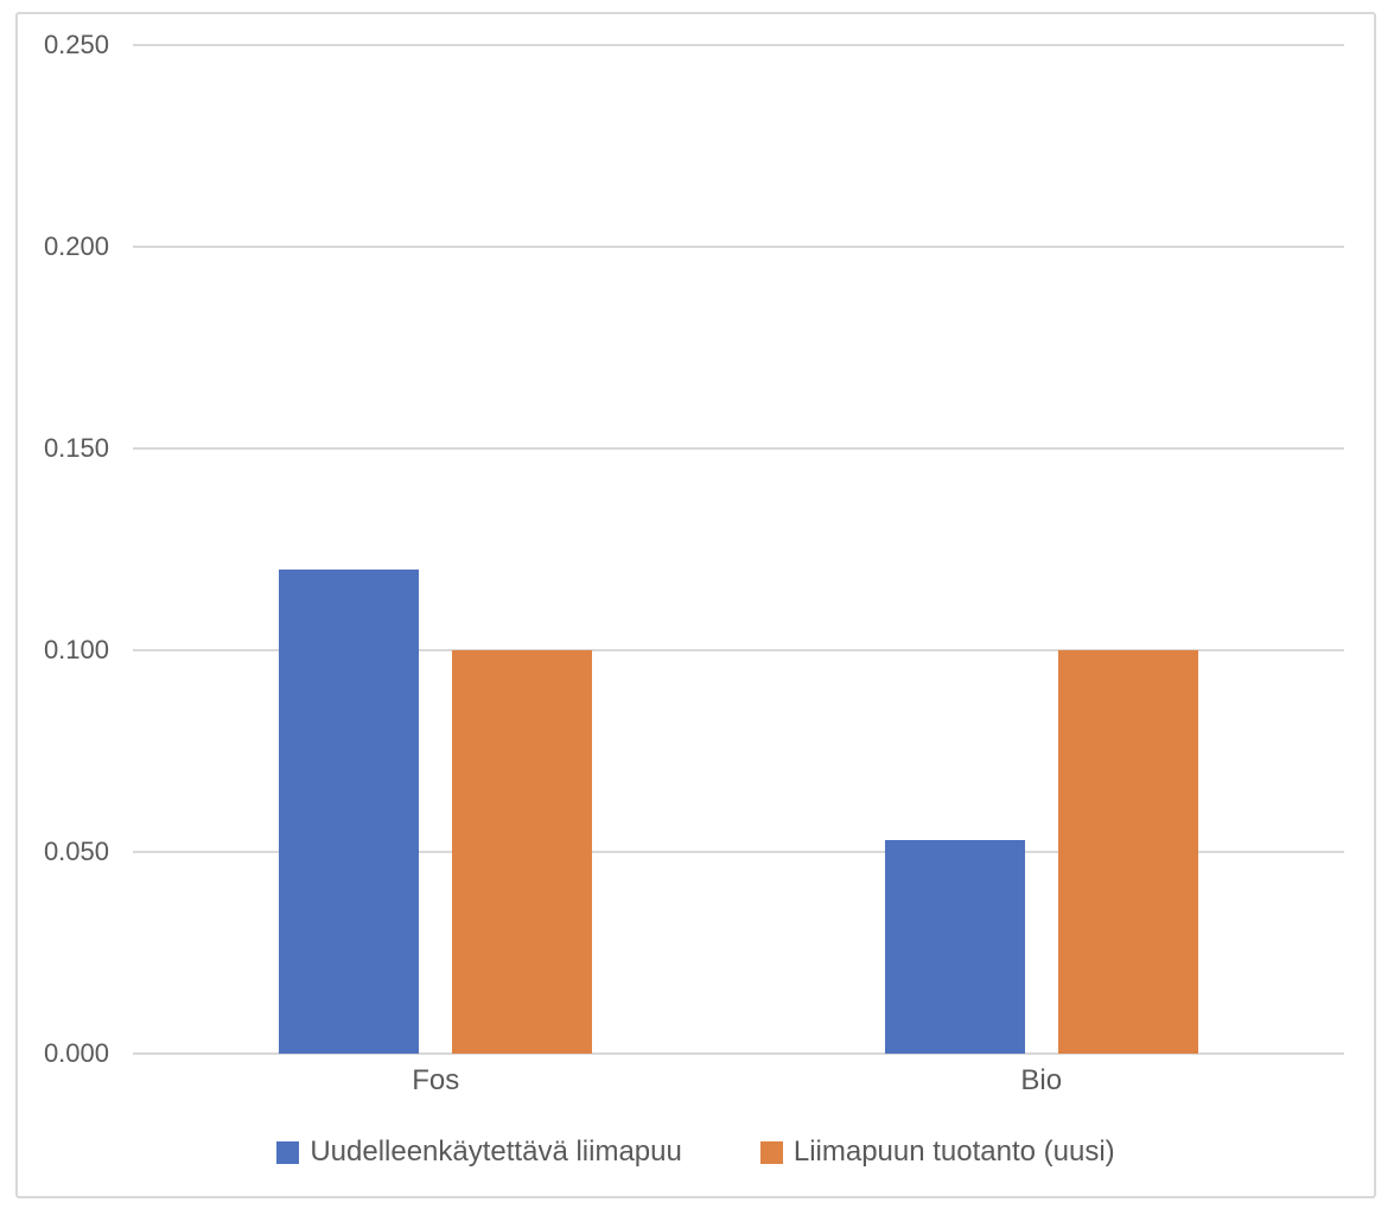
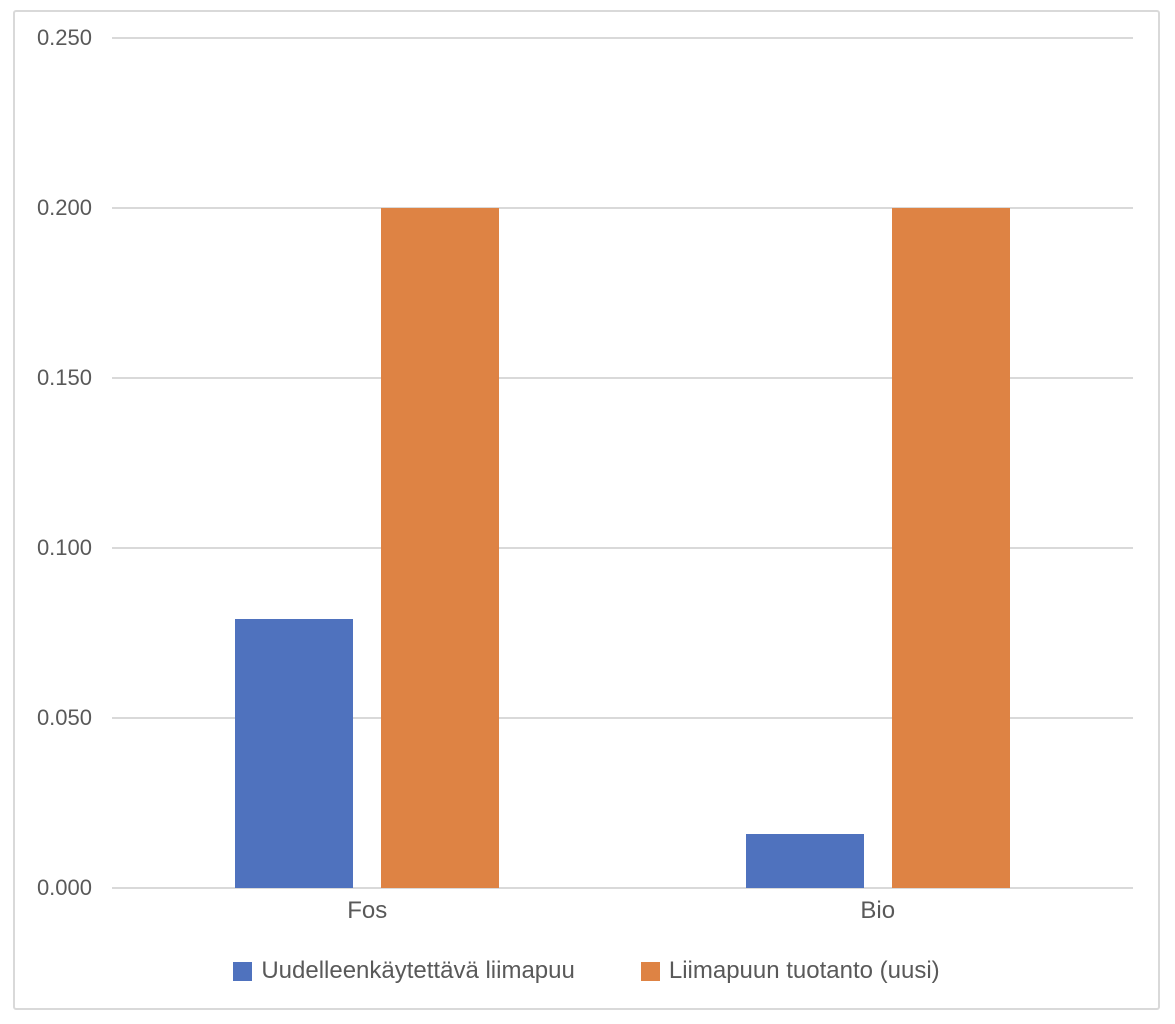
Uudelleenkäytettävä liimapuu/Fos: 0.120 -> 0.079
Liimapuun tuotanto (uusi)/Fos: 0.1 -> 0.2
Uudelleenkäytettävä liimapuu/Bio: 0.053 -> 0.016
Liimapuun tuotanto (uusi)/Bio: 0.1 -> 0.2
